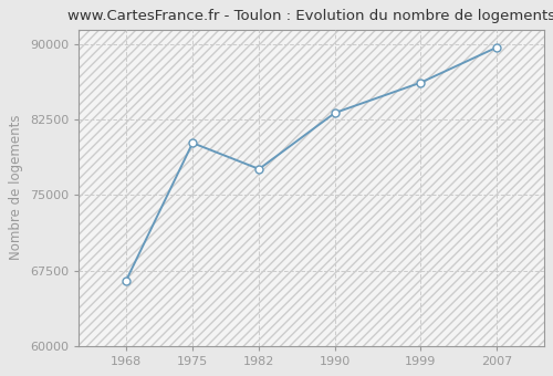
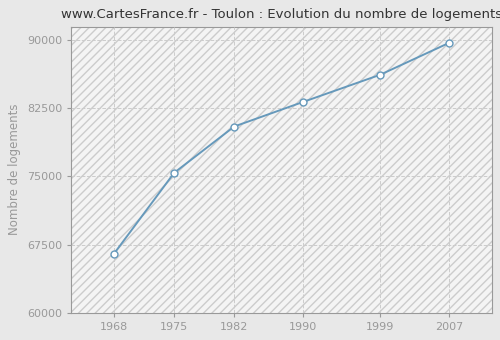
1975: 80200 -> 75400
1982: 77600 -> 80500
